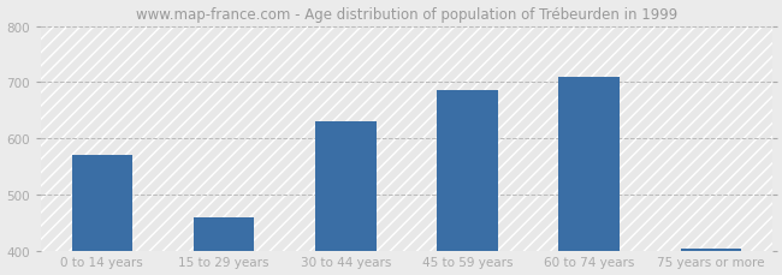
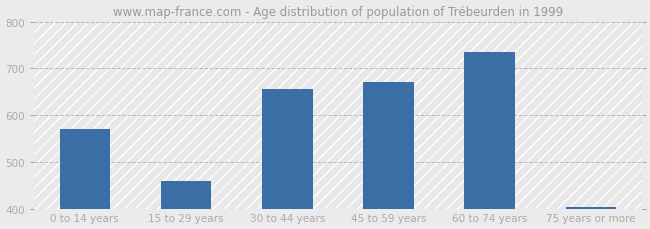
30 to 44 years: 630 -> 655
45 to 59 years: 685 -> 670
60 to 74 years: 710 -> 735
